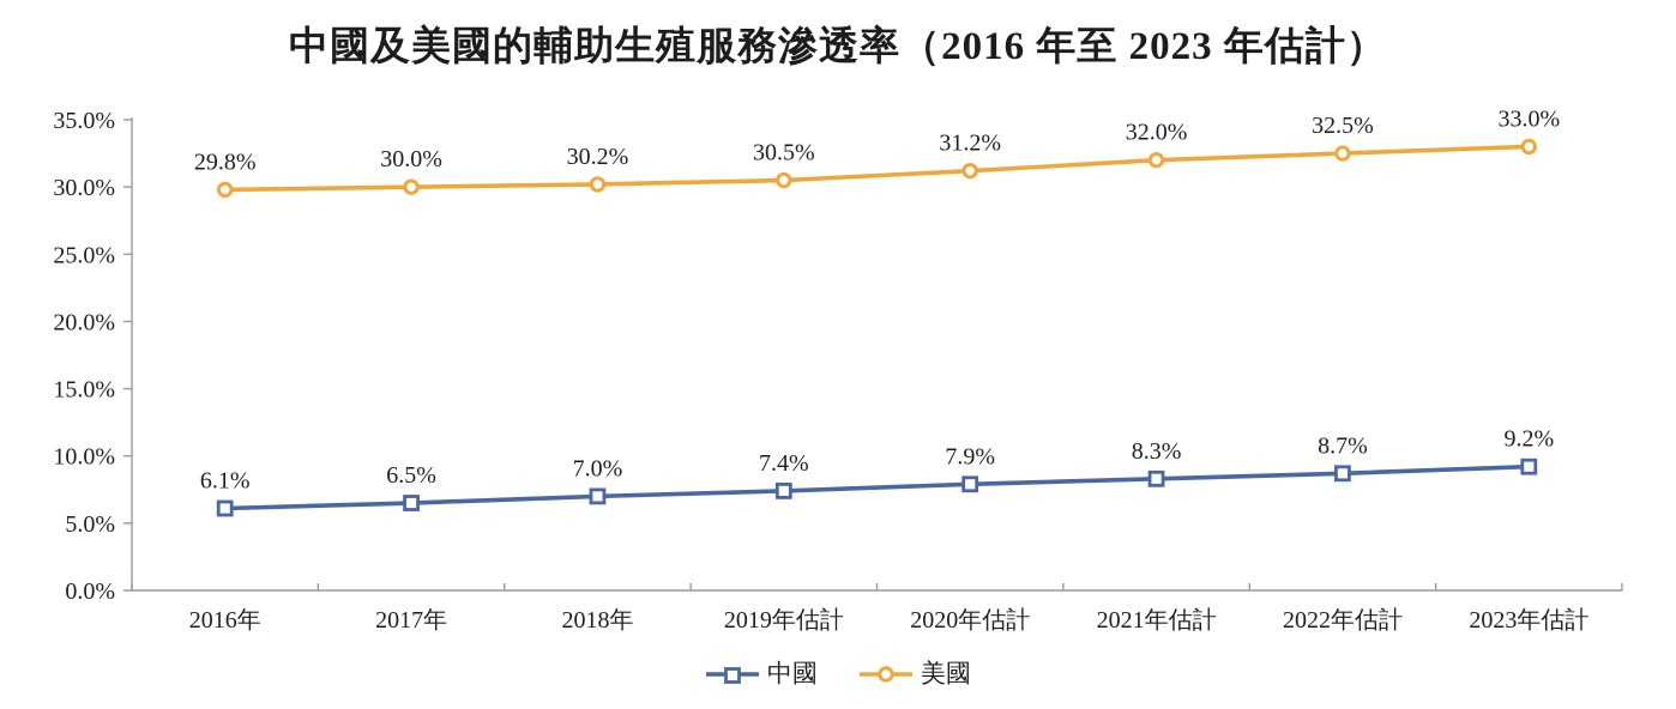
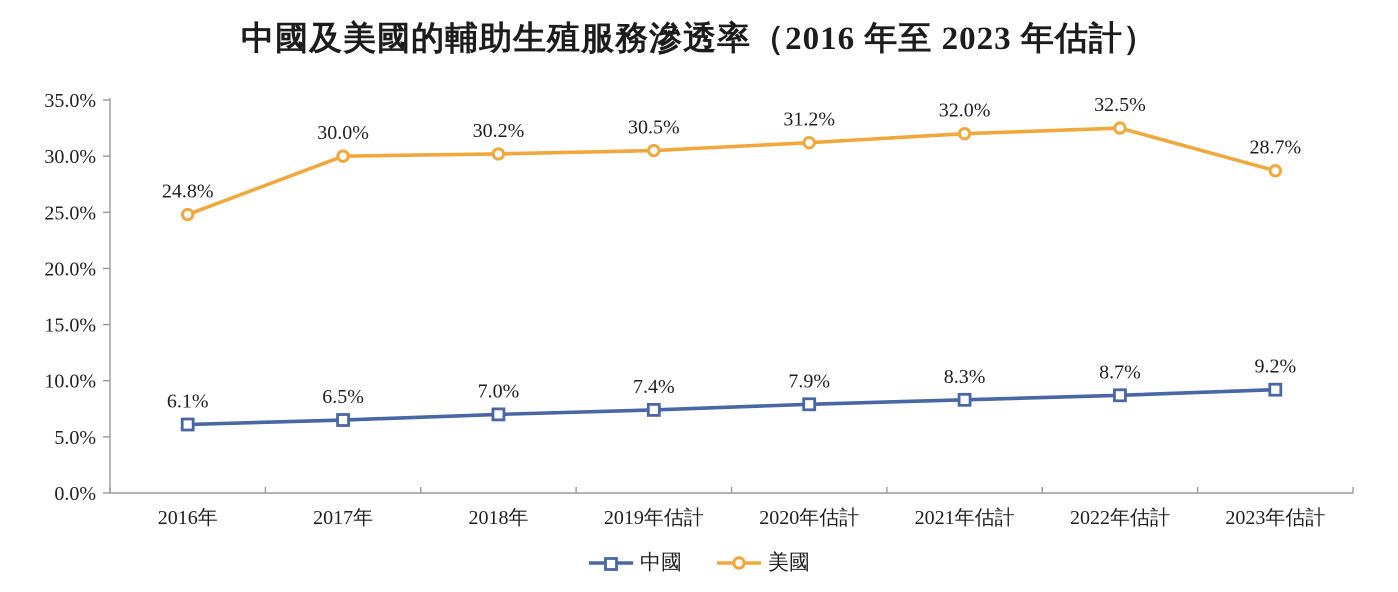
美國/2016年: 29.8% -> 24.8%
美國/2023年估計: 33.0% -> 28.7%
